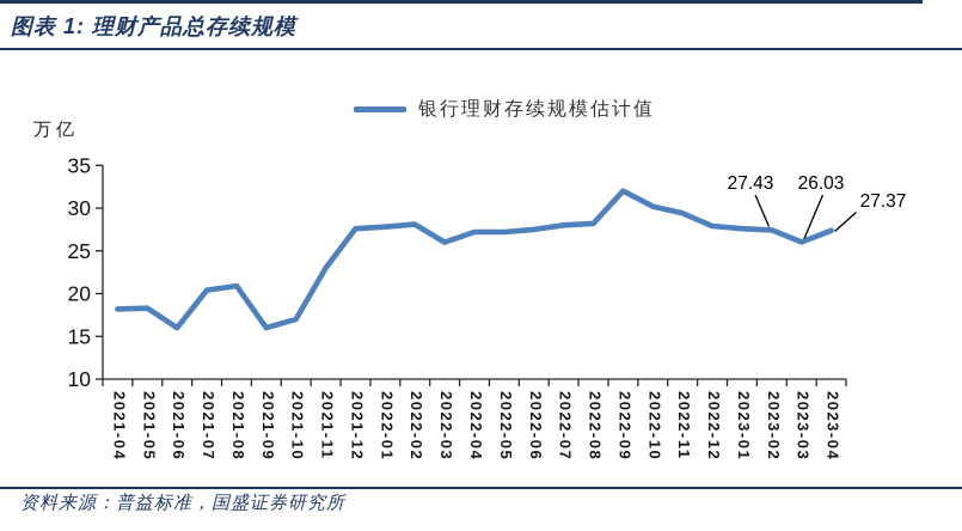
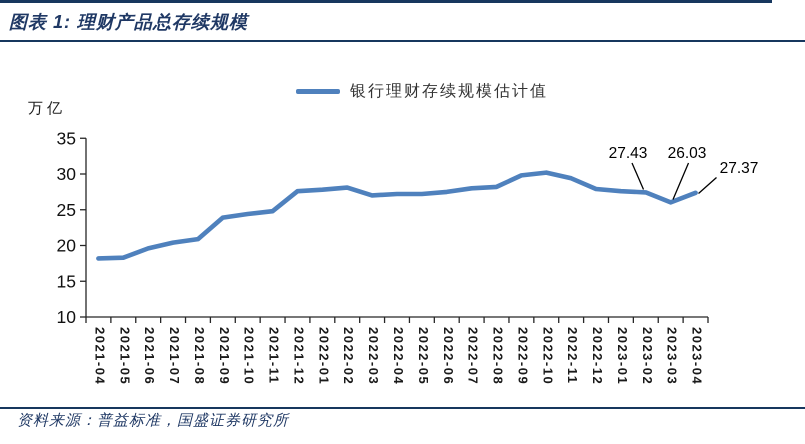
2021-06: 16 -> 20
2021-09: 16 -> 24
2021-10: 17 -> 24
2021-11: 23 -> 25
2022-03: 26 -> 27
2022-09: 32 -> 30
